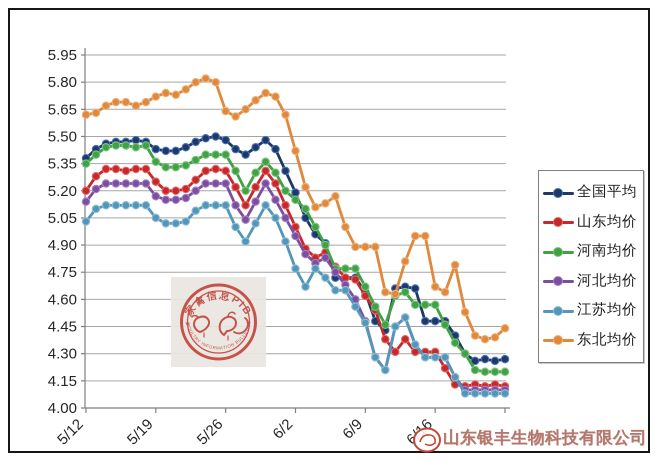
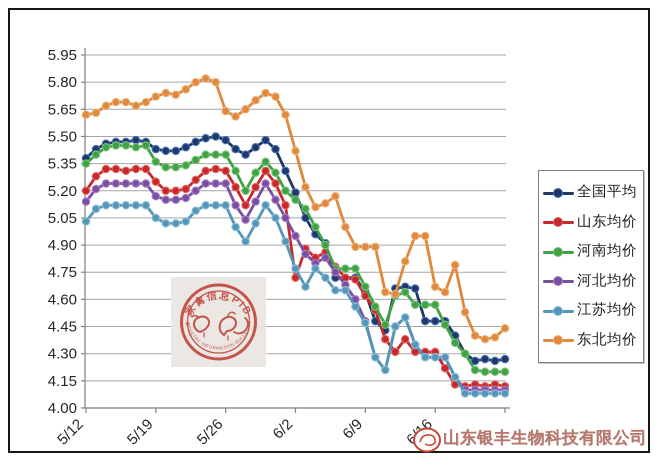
山东均价/6/2: 5.00 -> 4.72
